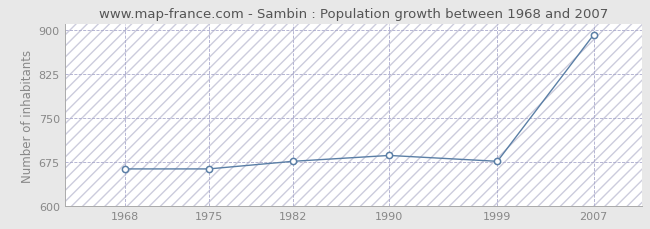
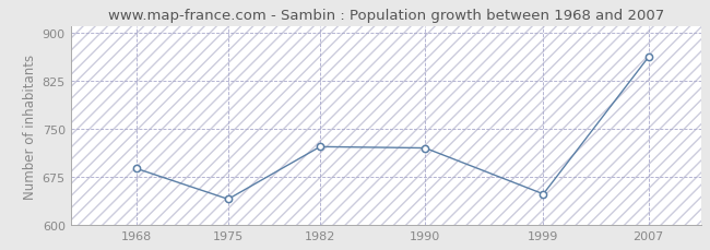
1968: 663 -> 688
1975: 663 -> 640
1982: 676 -> 722
1990: 686 -> 720
1999: 676 -> 648
2007: 892 -> 862
